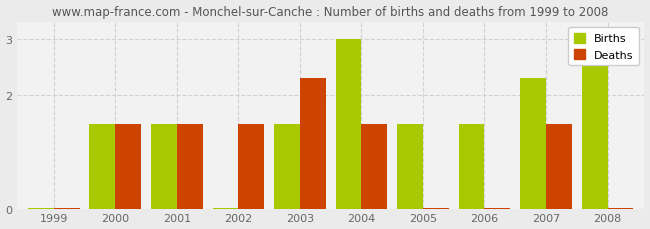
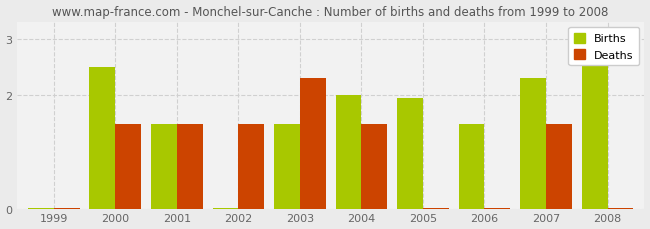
Births/2000: 1.50 -> 2.50
Births/2004: 3.00 -> 2.00
Births/2005: 1.50 -> 1.96
